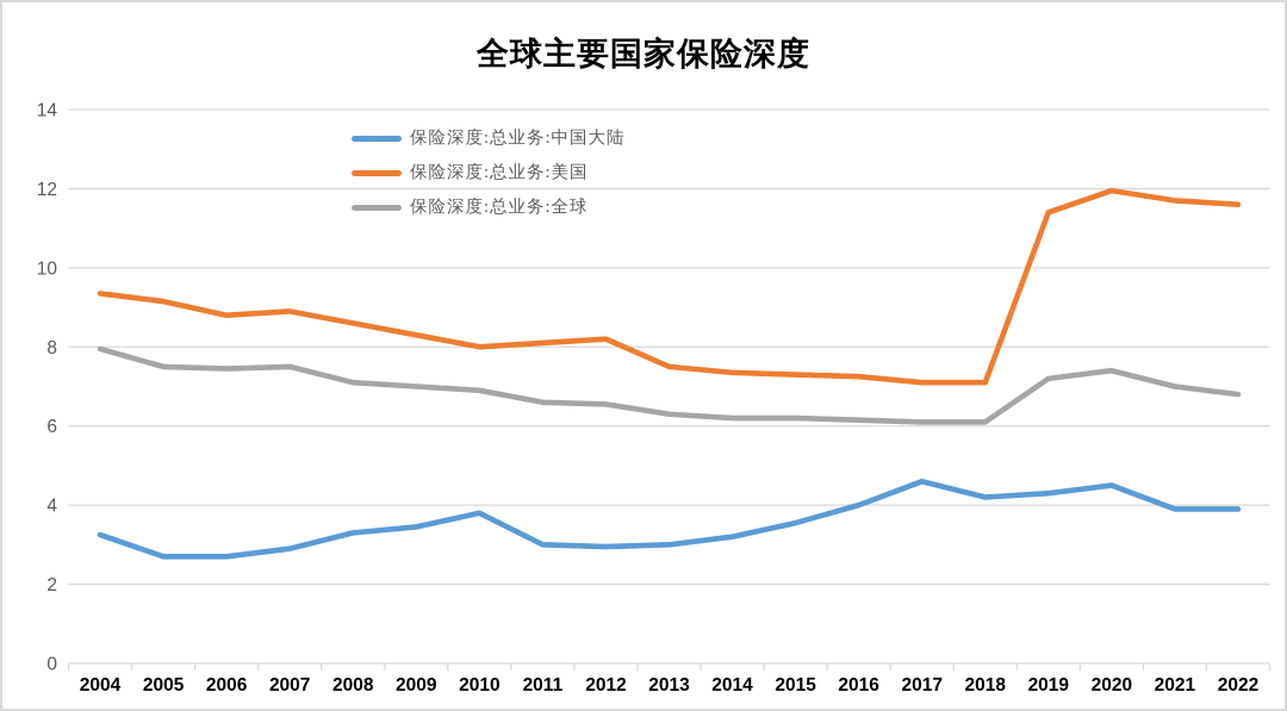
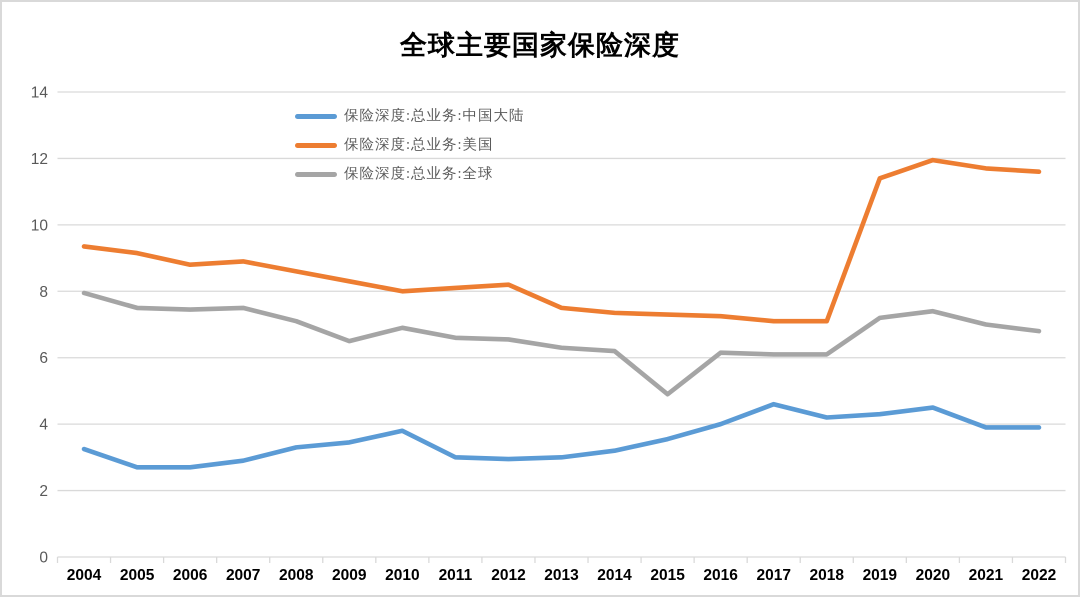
保险深度:总业务:全球/2009: 7.0 -> 6.5
保险深度:总业务:全球/2015: 6.2 -> 4.9
